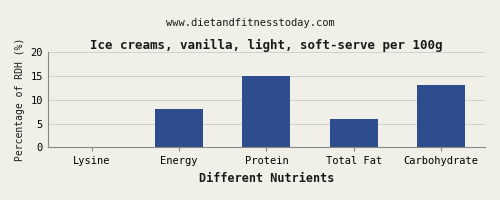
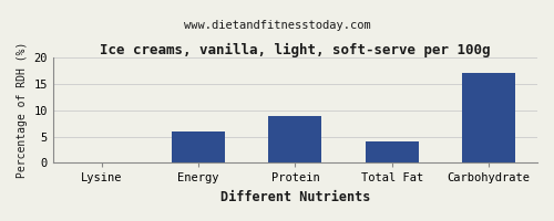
Energy: 8 -> 6
Protein: 15 -> 9
Total Fat: 6 -> 4
Carbohydrate: 13 -> 17
